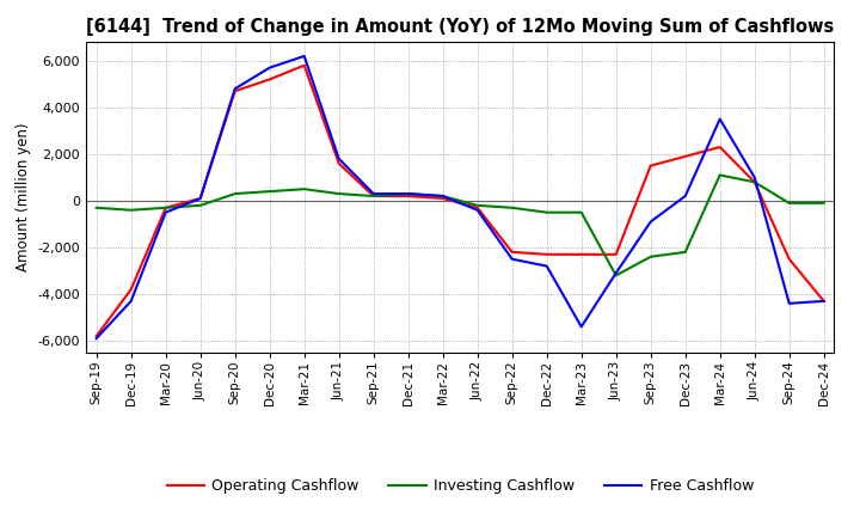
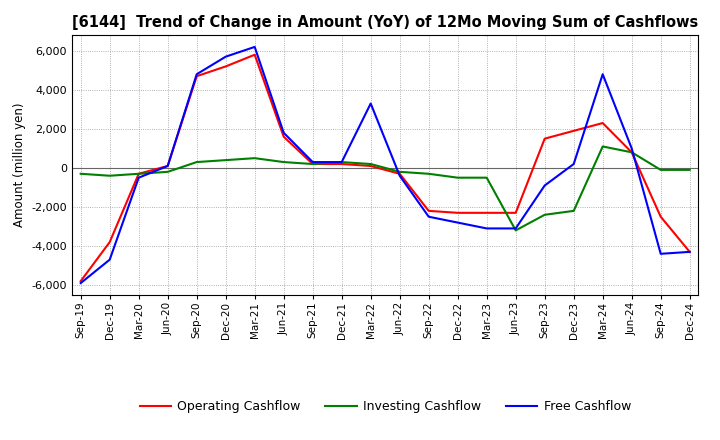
Free Cashflow/Dec-19: -4,300 -> -4,700
Free Cashflow/Mar-22: 200 -> 3,300
Free Cashflow/Mar-23: -5,400 -> -3,100
Free Cashflow/Mar-24: 3,500 -> 4,800
